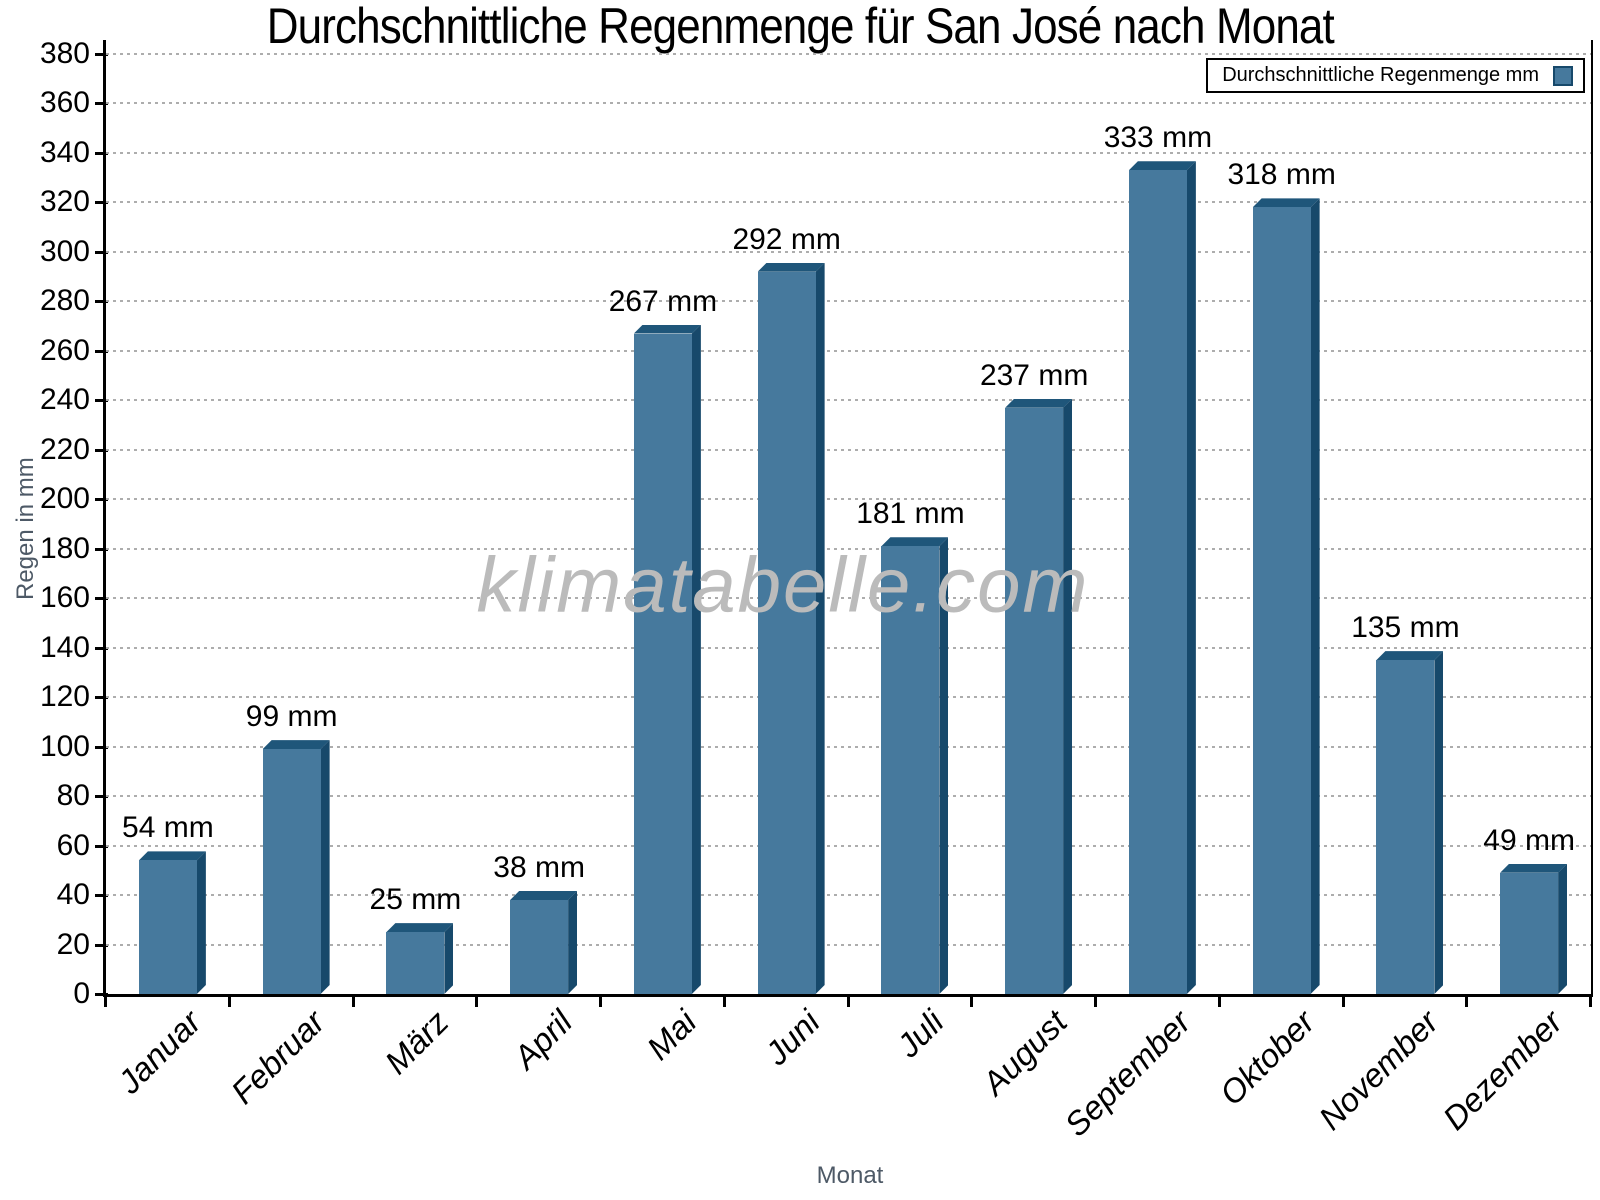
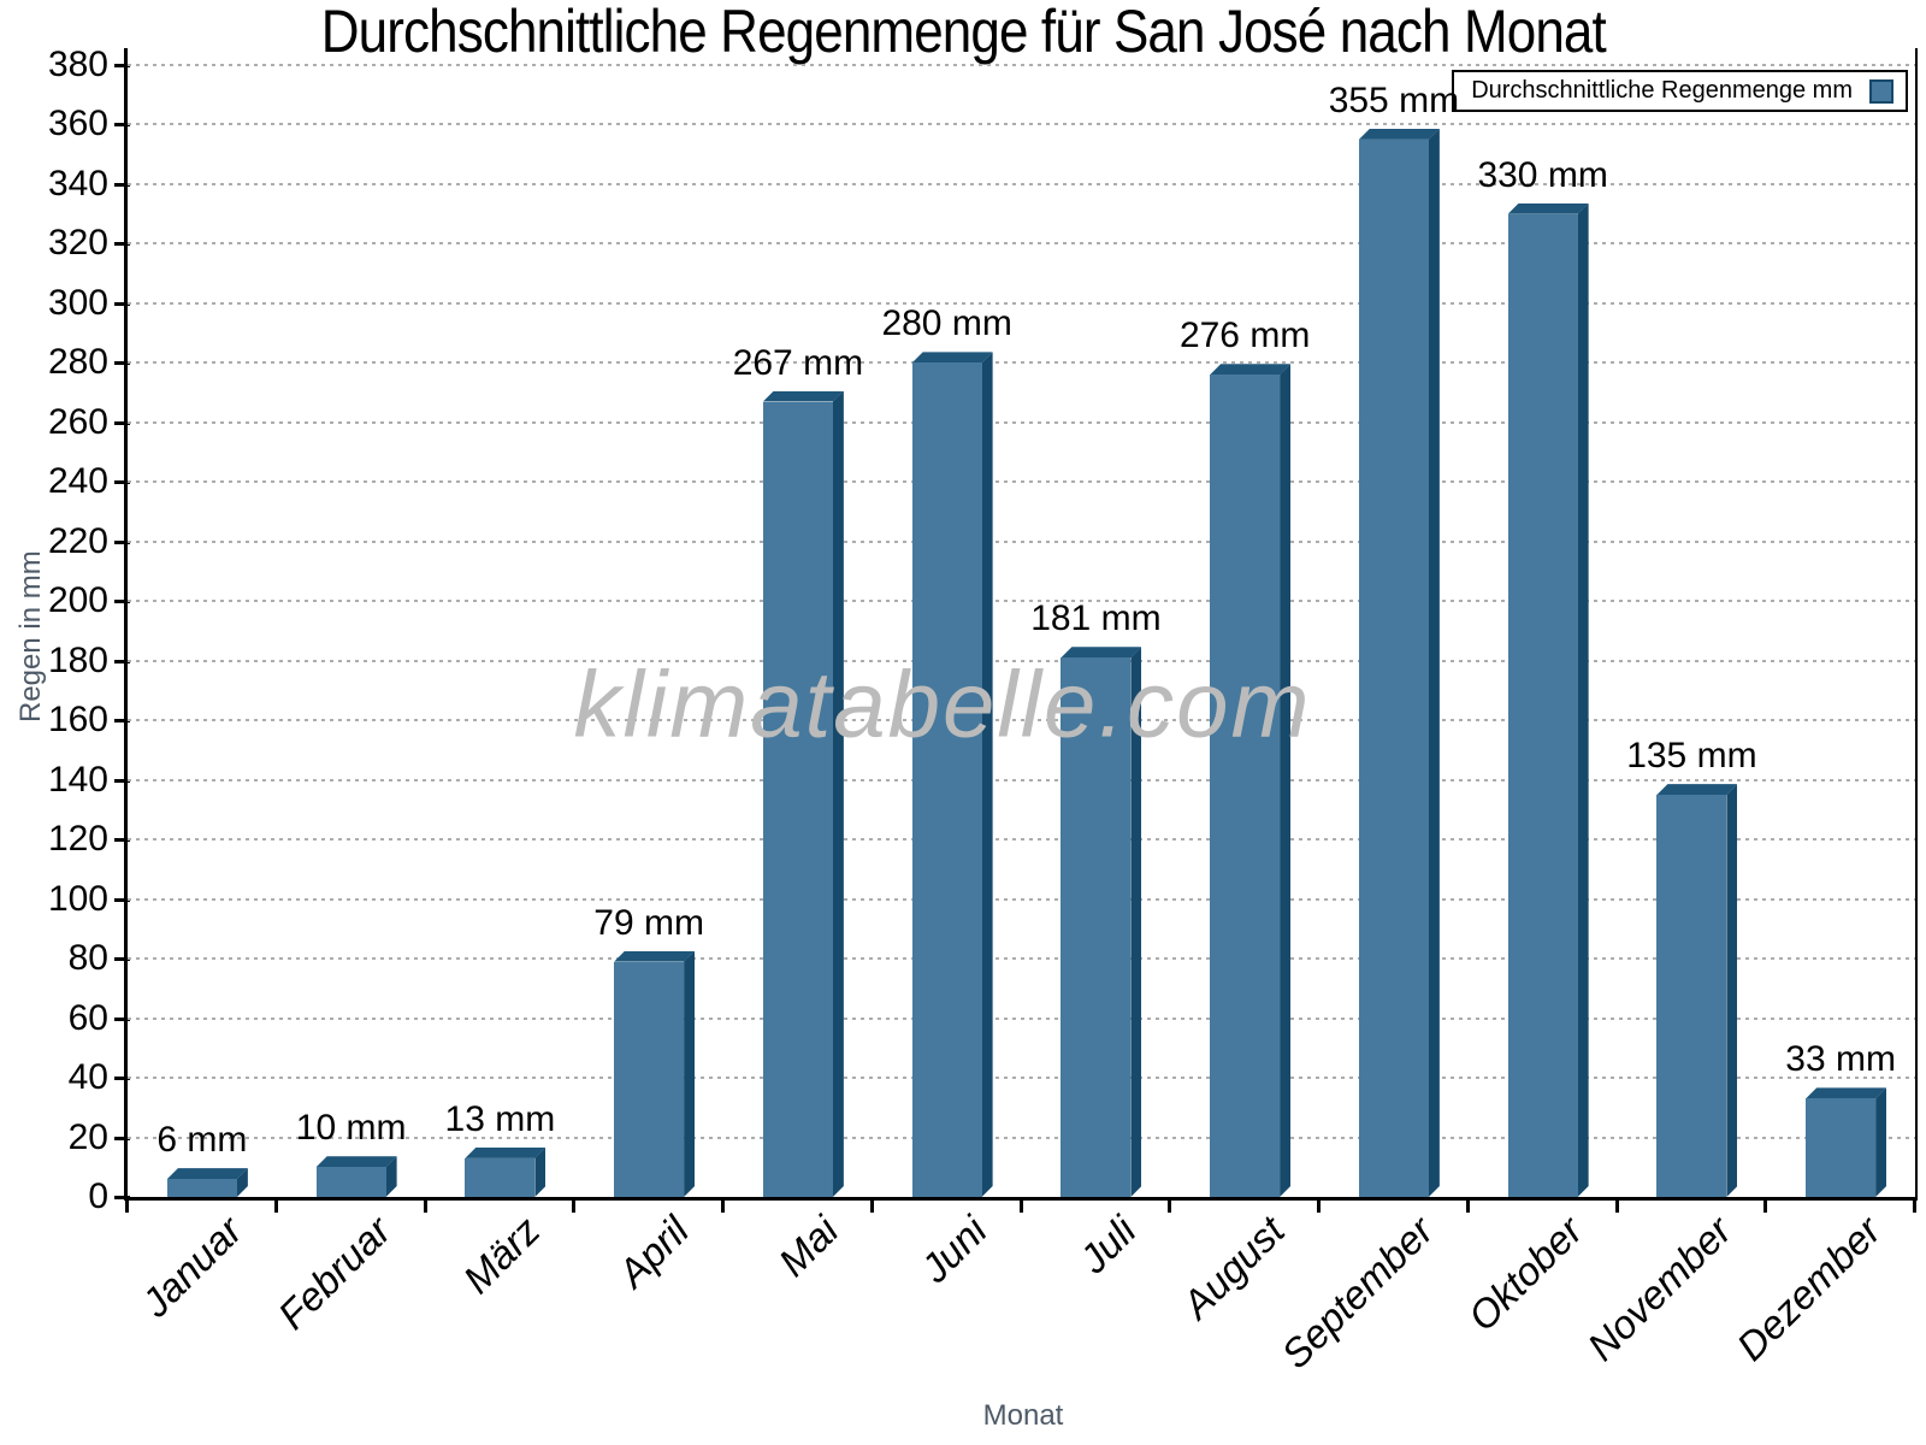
Januar: 54 -> 6
Februar: 99 -> 10
März: 25 -> 13
April: 38 -> 79
Juni: 292 -> 280
August: 237 -> 276
September: 333 -> 355
Oktober: 318 -> 330
Dezember: 49 -> 33
